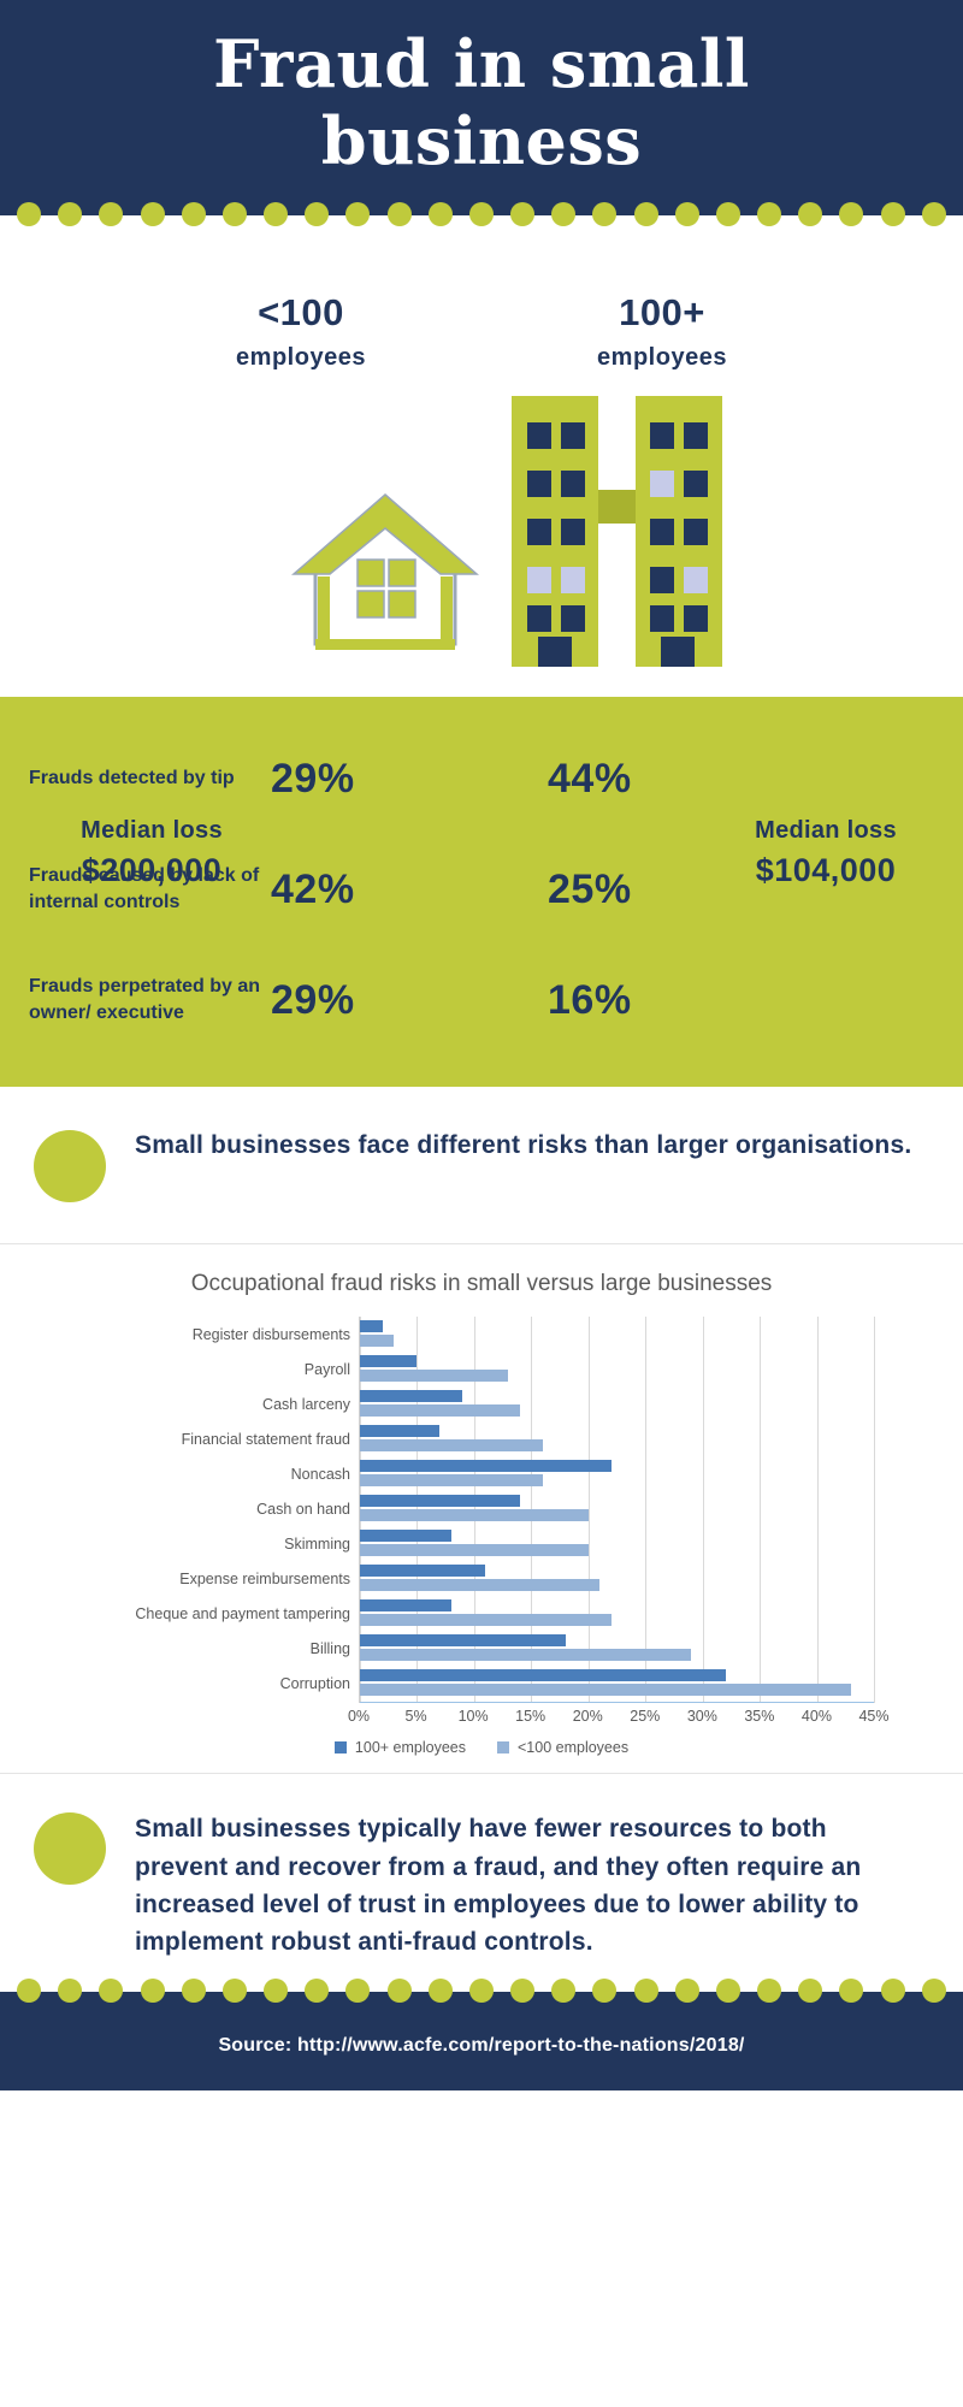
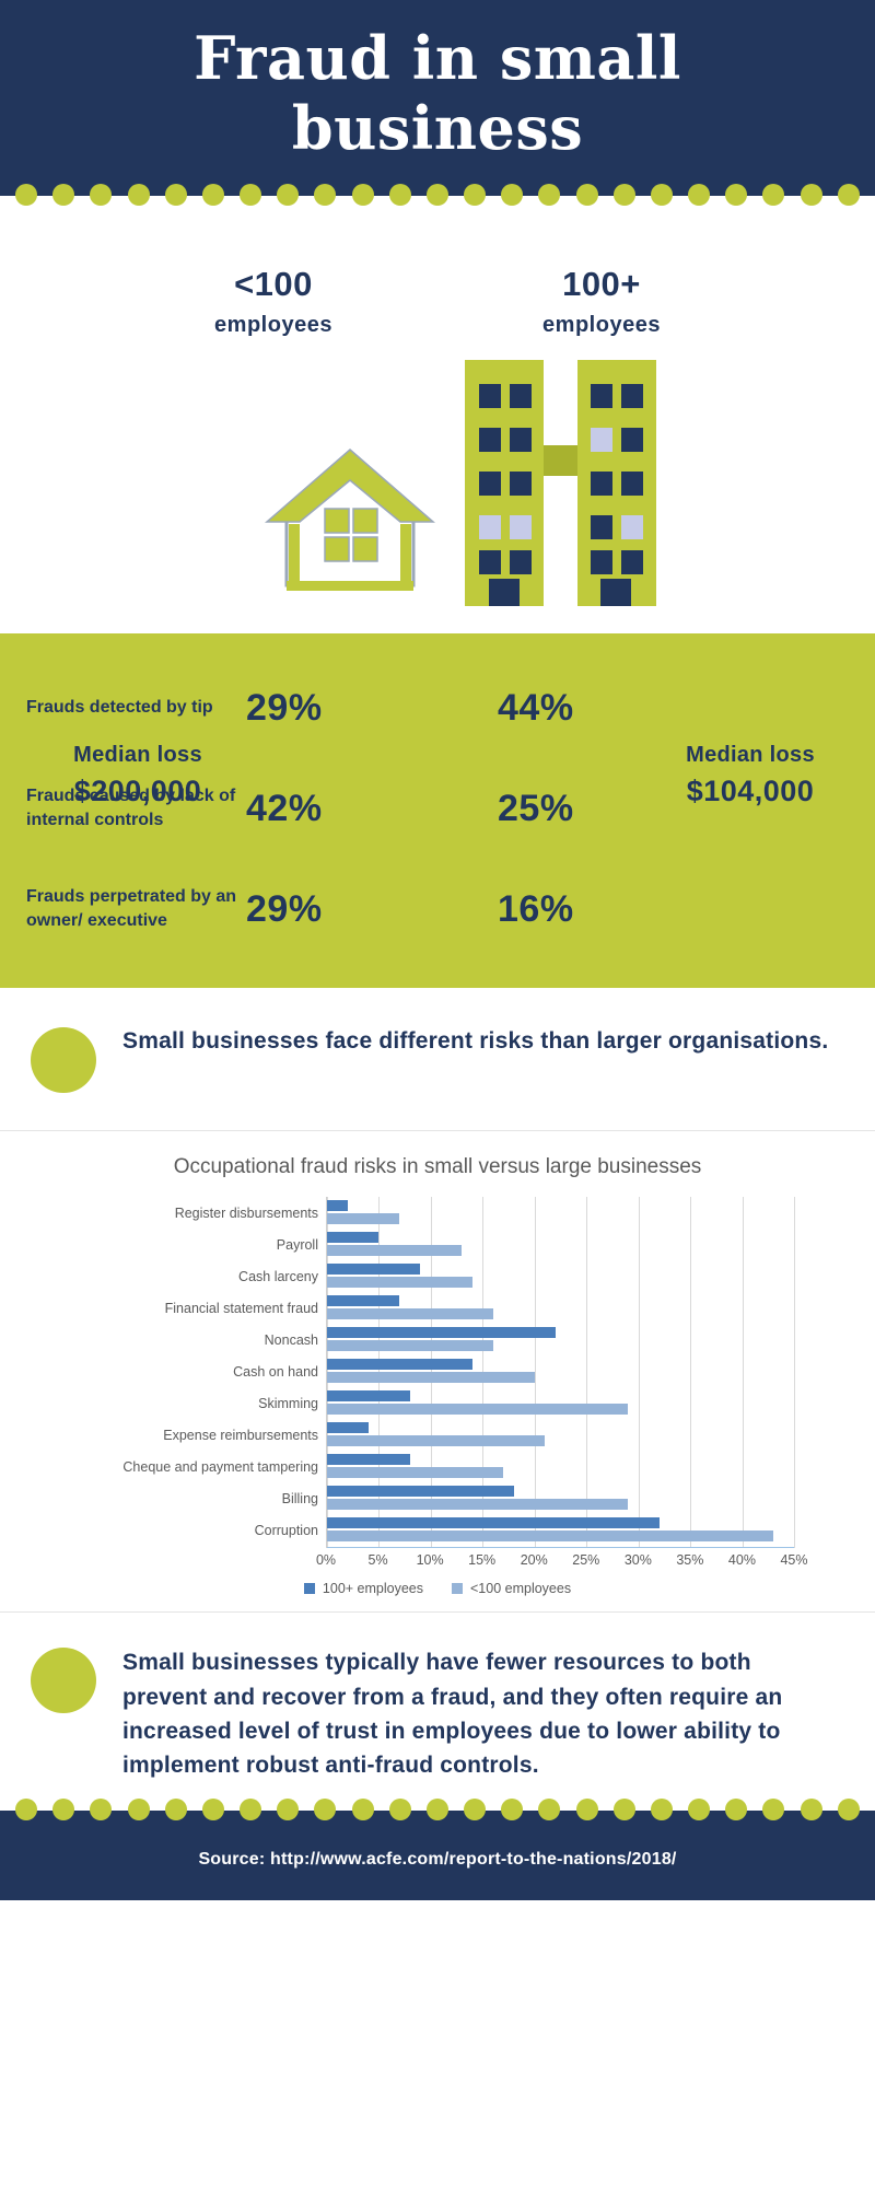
<100 employees/Register disbursements: 3% -> 7%
<100 employees/Skimming: 20% -> 29%
100+ employees/Expense reimbursements: 11% -> 4%
<100 employees/Cheque and payment tampering: 22% -> 17%
